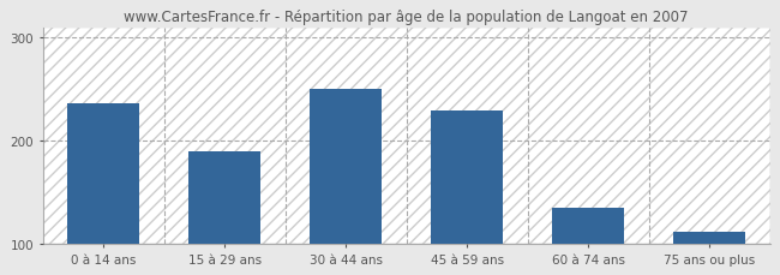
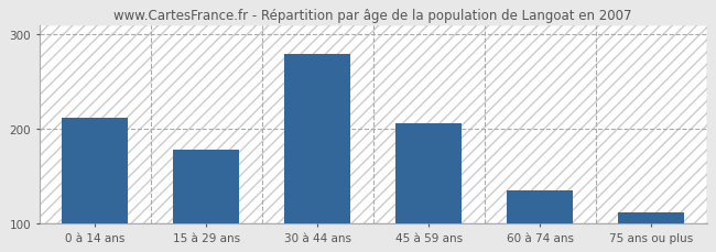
0 à 14 ans: 237 -> 212
15 à 29 ans: 190 -> 178
30 à 44 ans: 250 -> 280
45 à 59 ans: 229 -> 206
